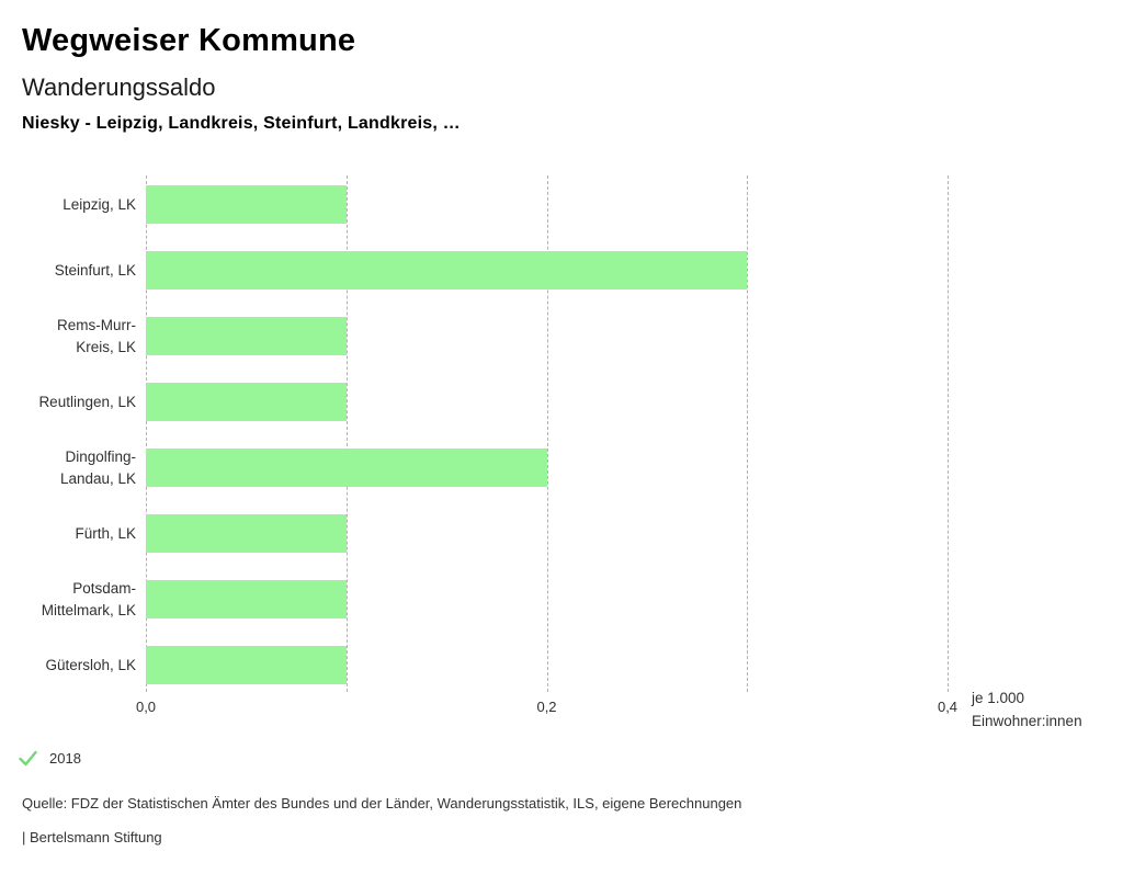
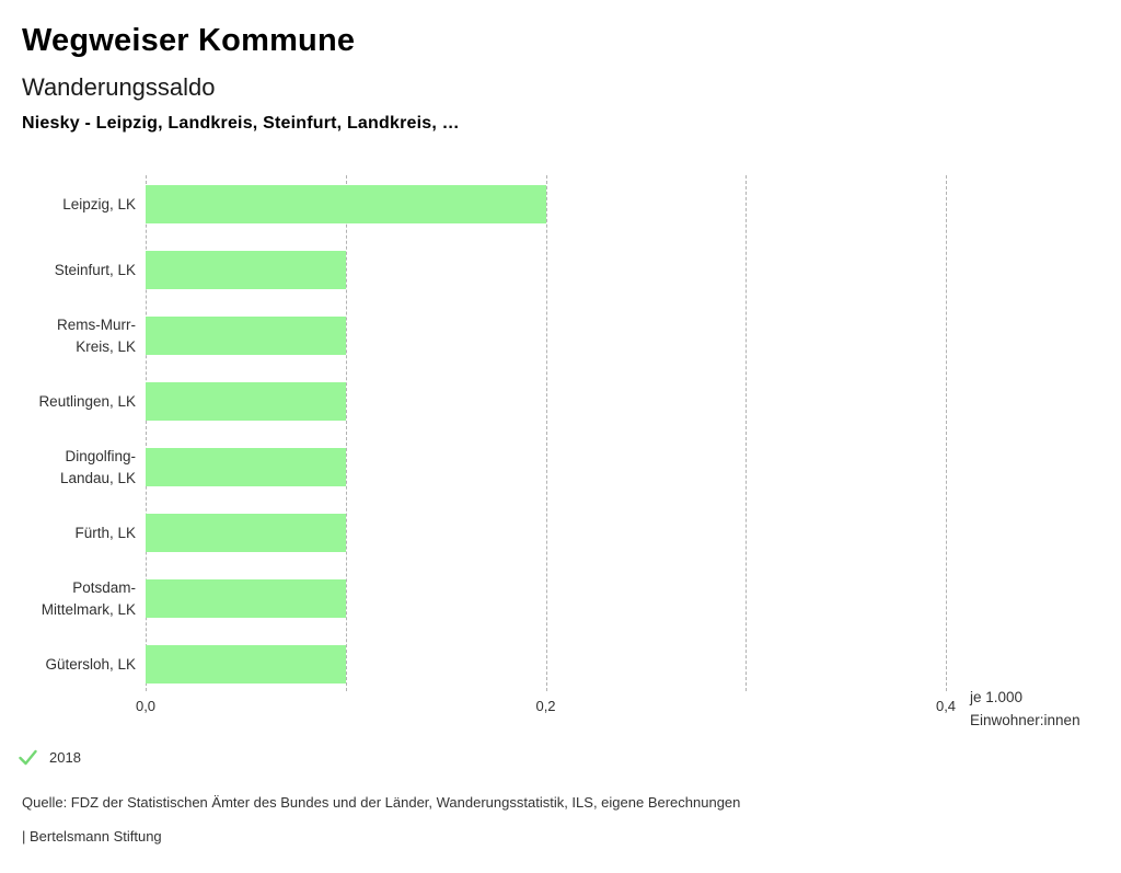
Leipzig, LK: 0,1 -> 0,2
Steinfurt, LK: 0,3 -> 0,1
Dingolfing-Landau, LK: 0,2 -> 0,1
